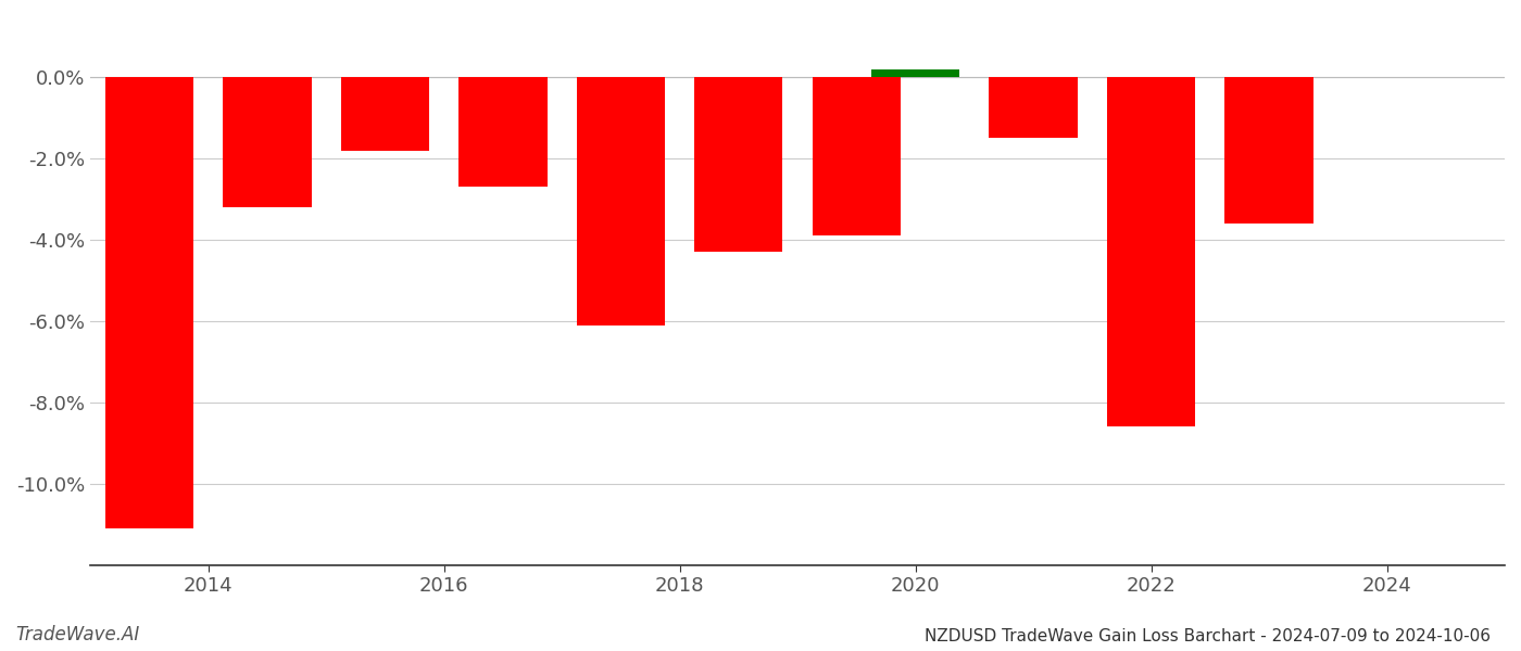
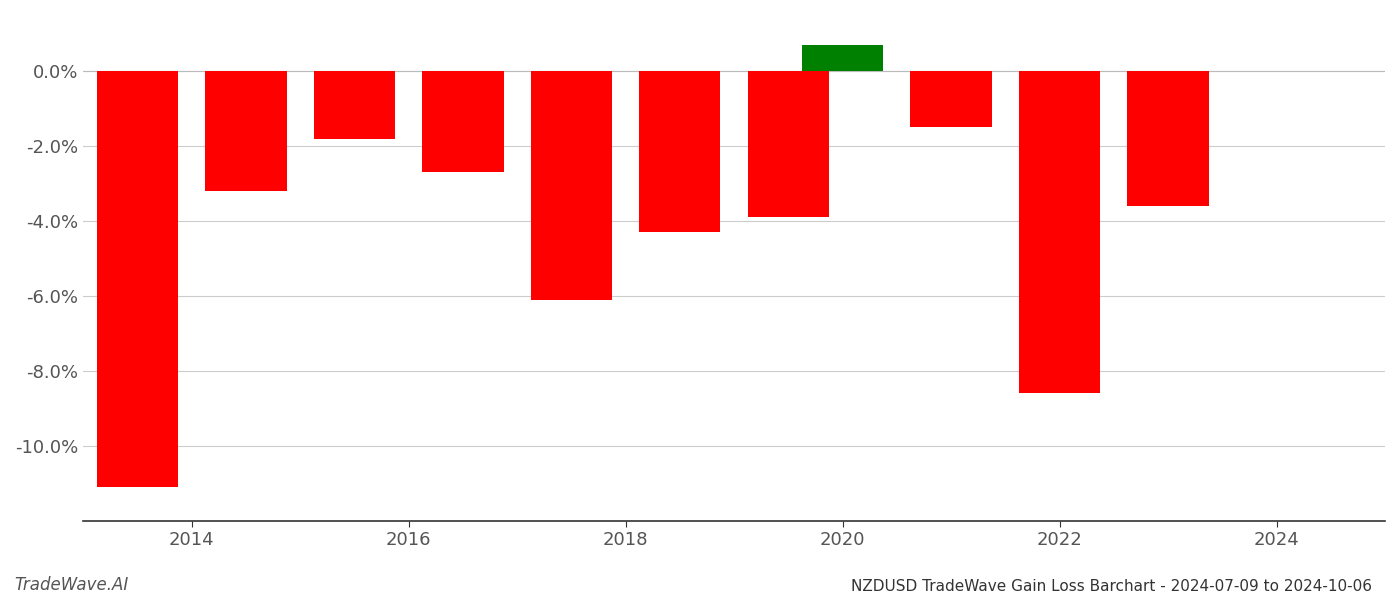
2020: 0.2% -> 0.7%
